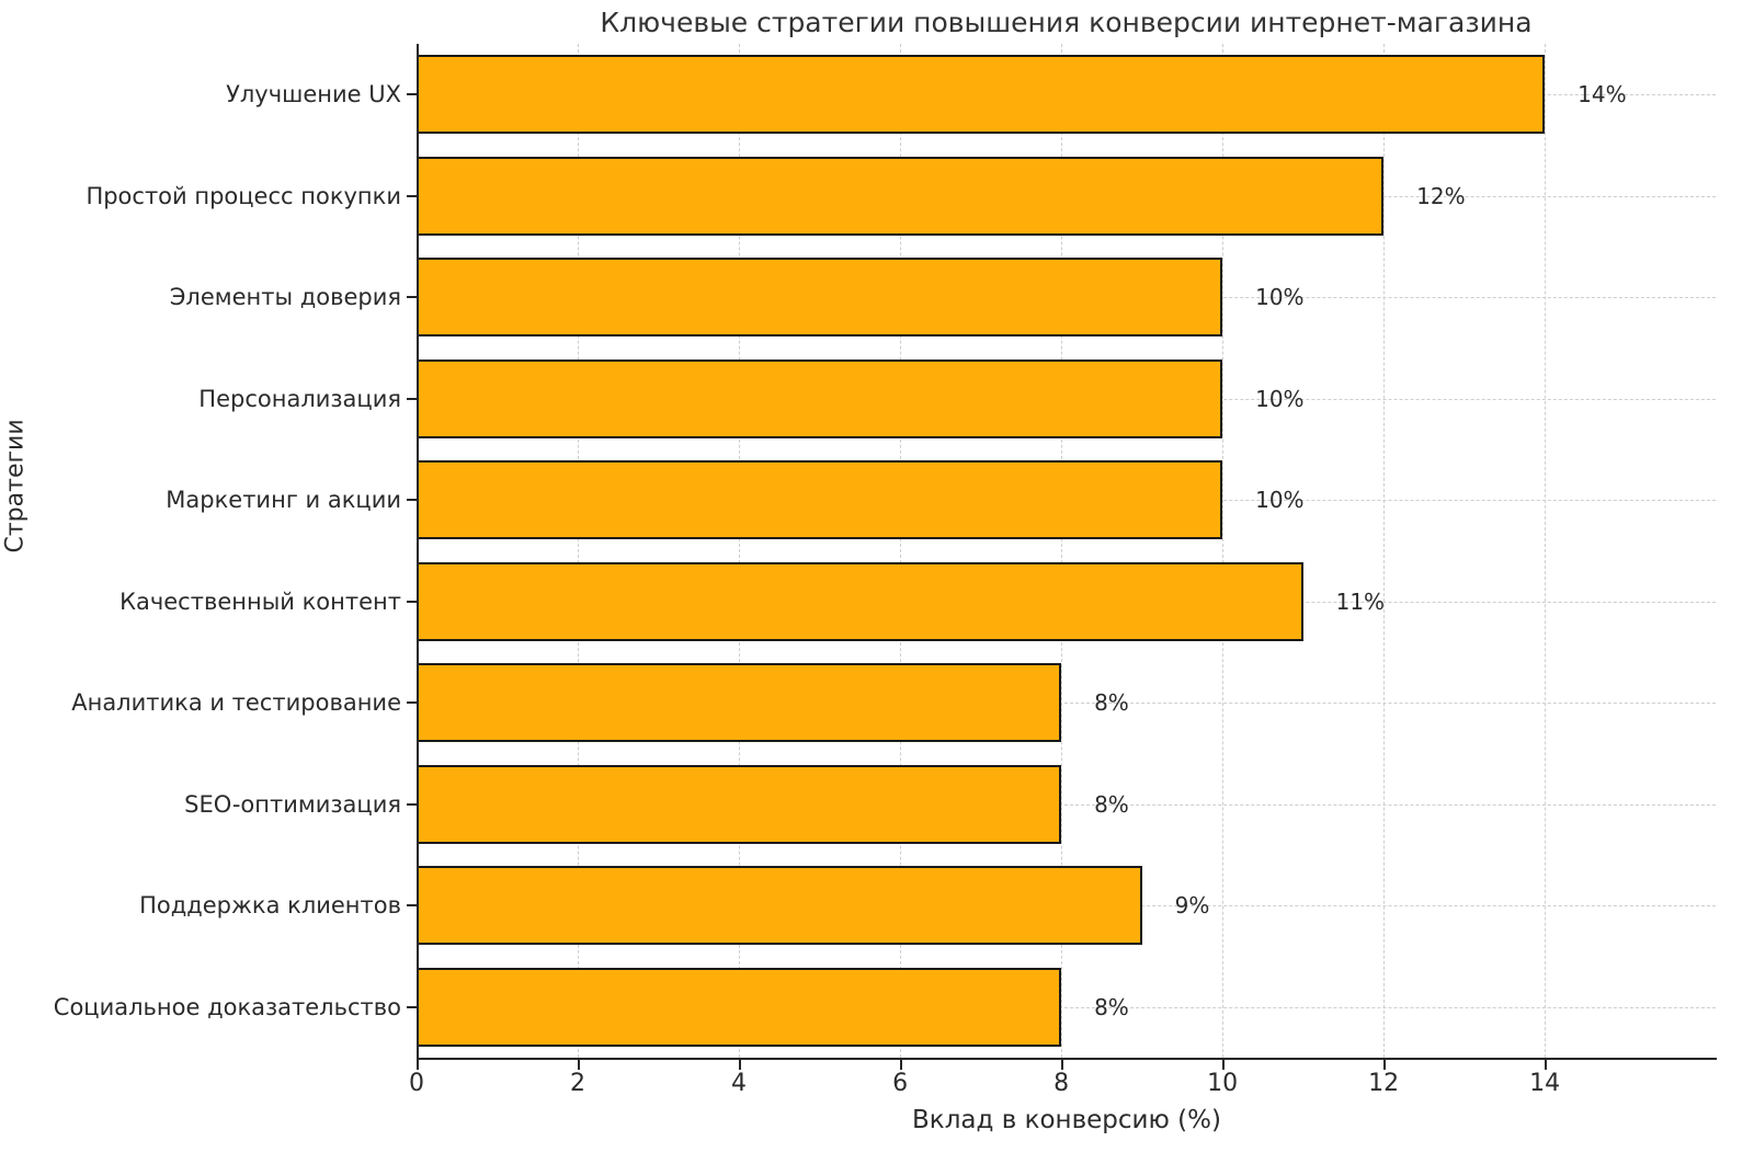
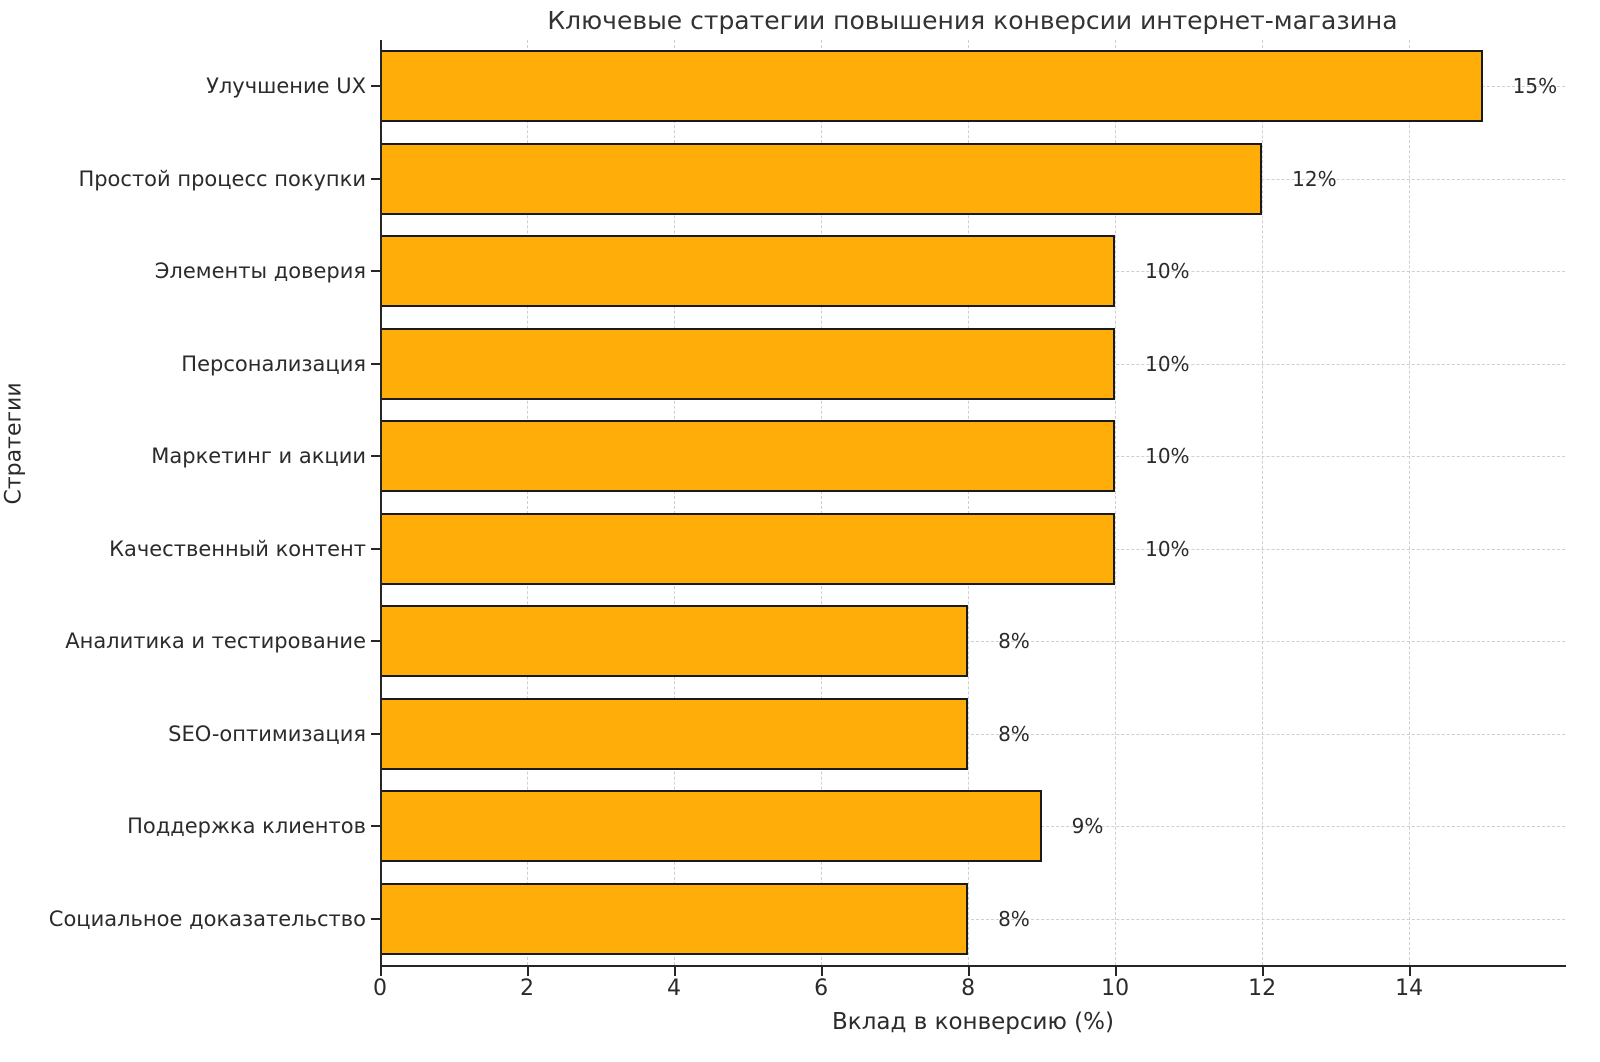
Улучшение UX: 14% -> 15%
Качественный контент: 11% -> 10%
